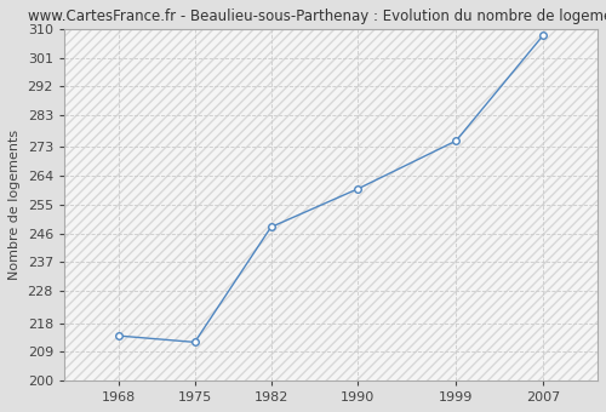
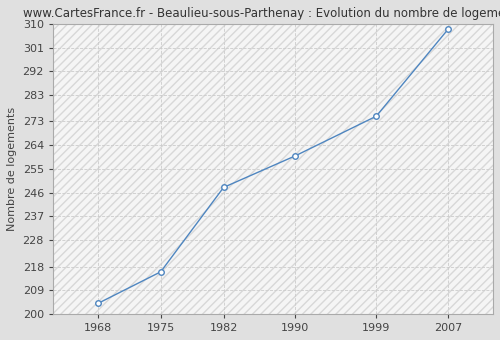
1968: 214 -> 204
1975: 212 -> 216
